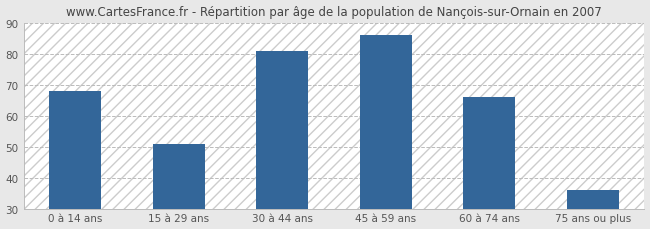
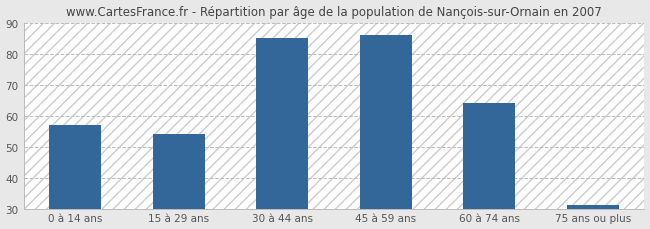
0 à 14 ans: 68 -> 57
15 à 29 ans: 51 -> 54
30 à 44 ans: 81 -> 85
60 à 74 ans: 66 -> 64
75 ans ou plus: 36 -> 31
